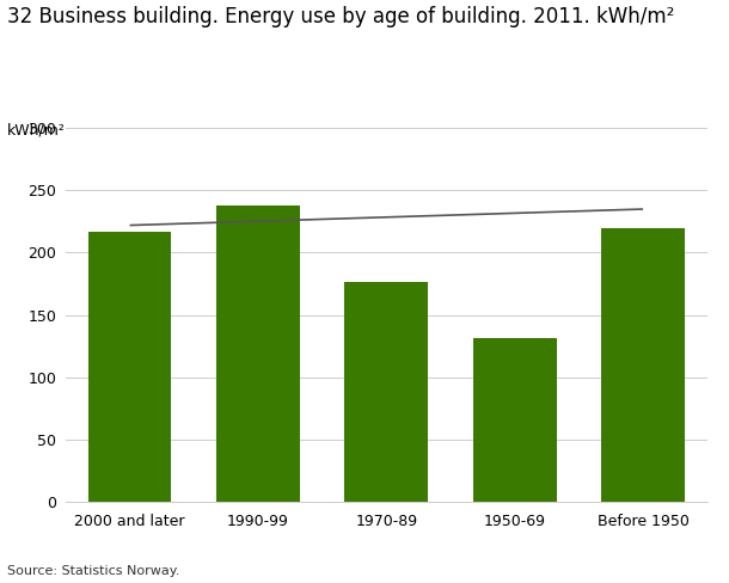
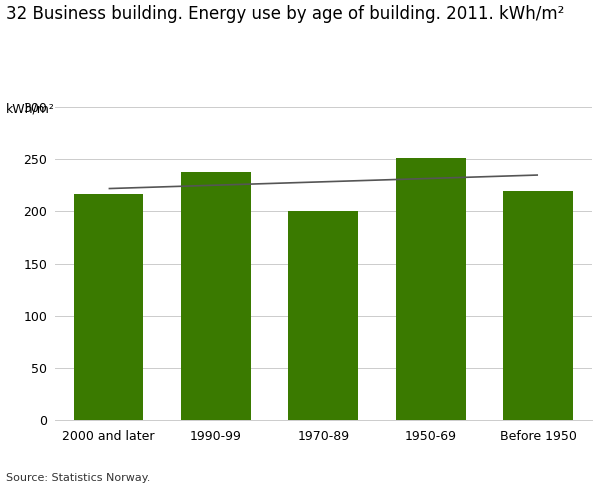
1970-89: 176 -> 200
1950-69: 131 -> 251
